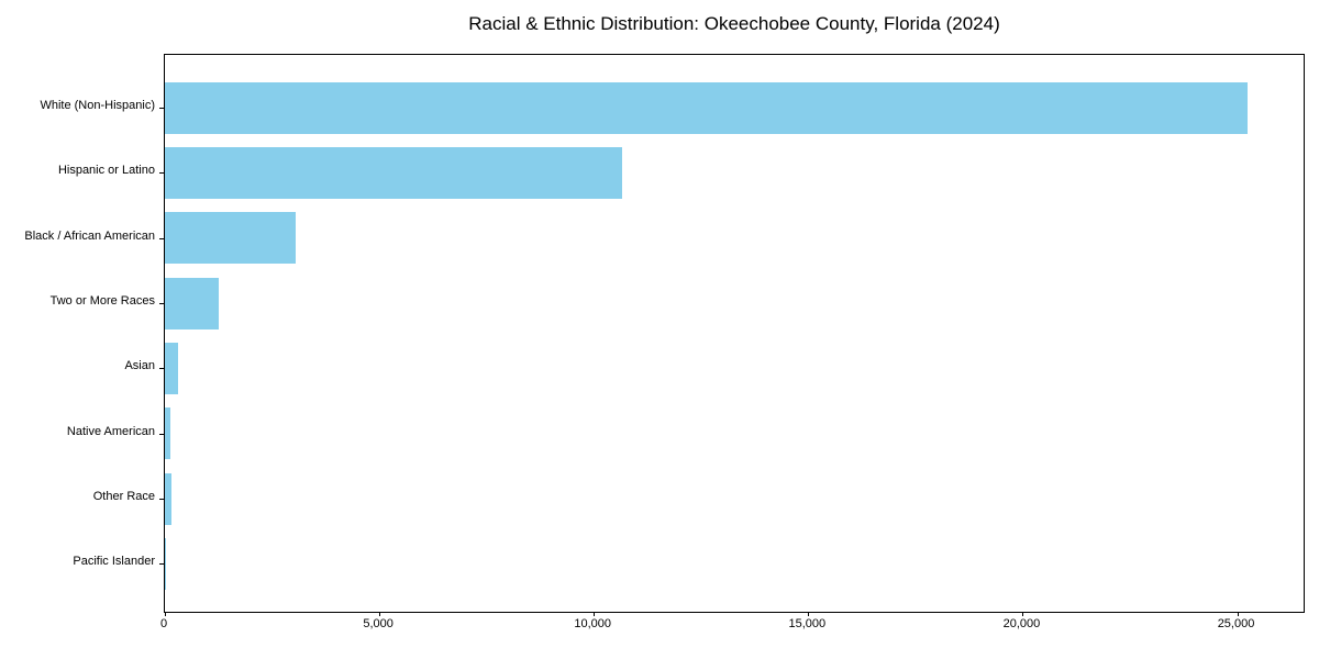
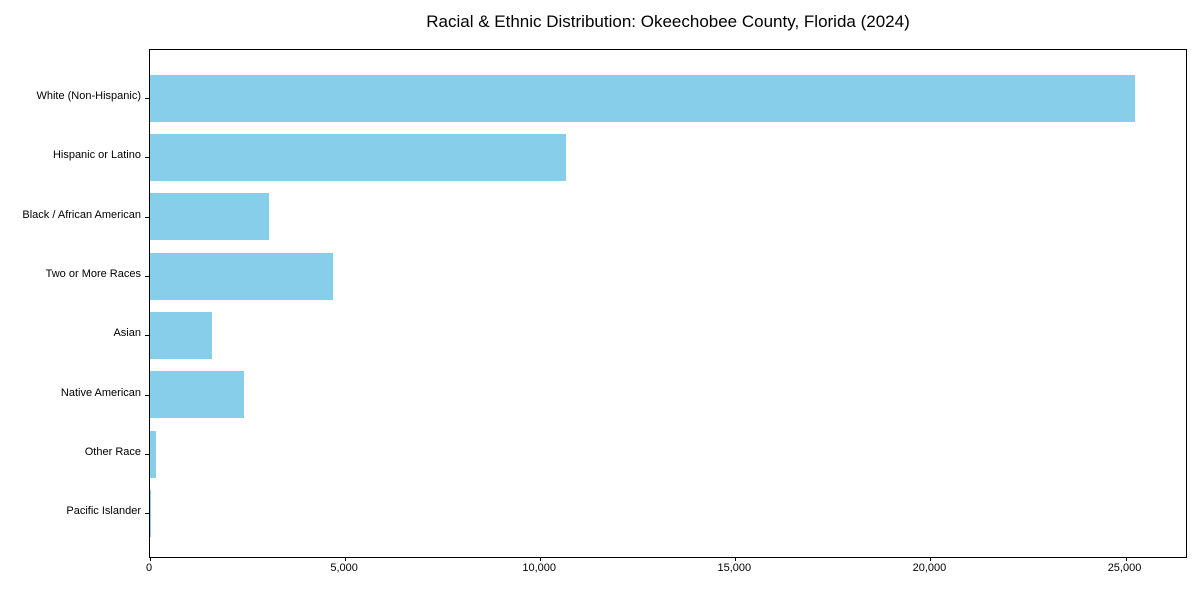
Two or More Races: 1200 -> 4700
Asian: 300 -> 1600
Native American: 100 -> 2400
